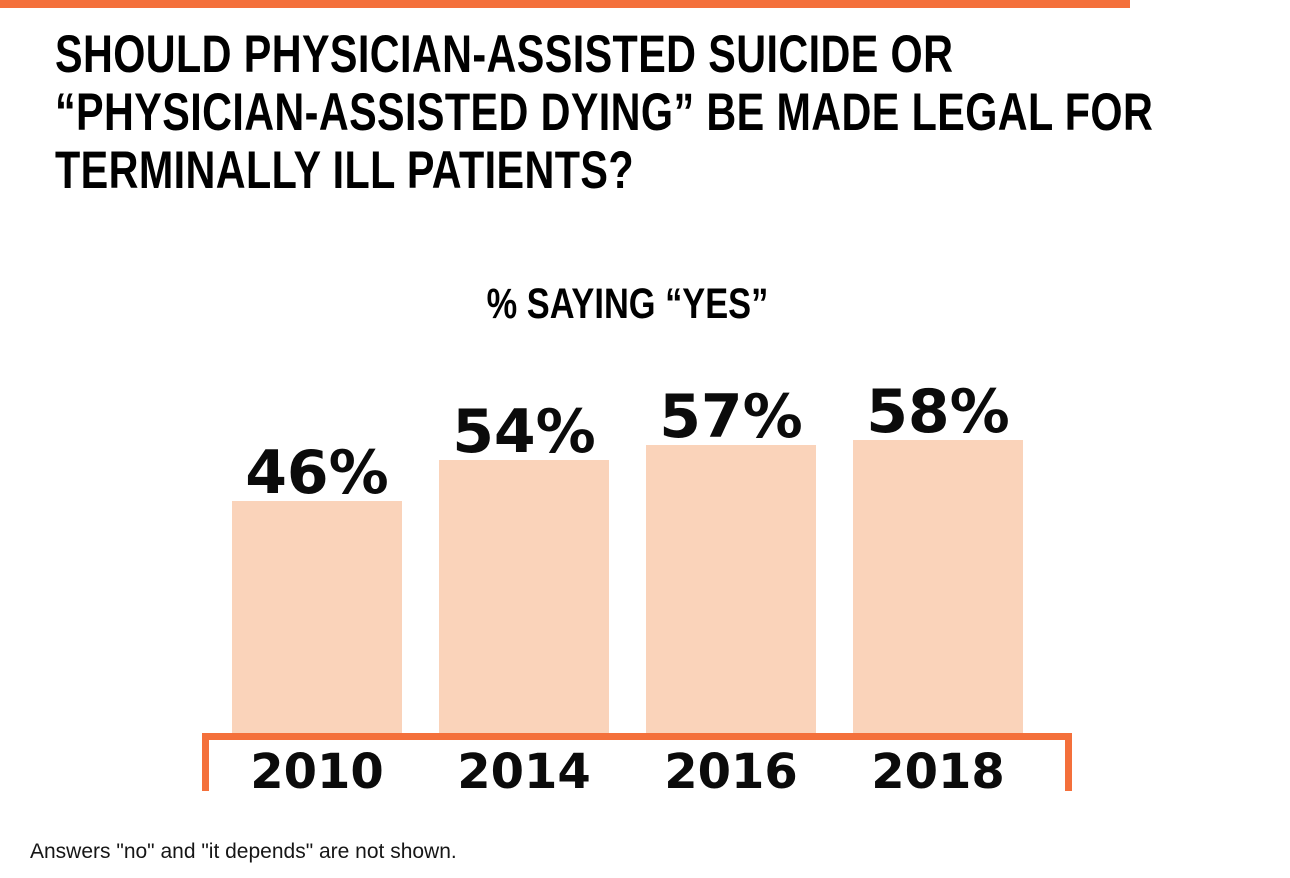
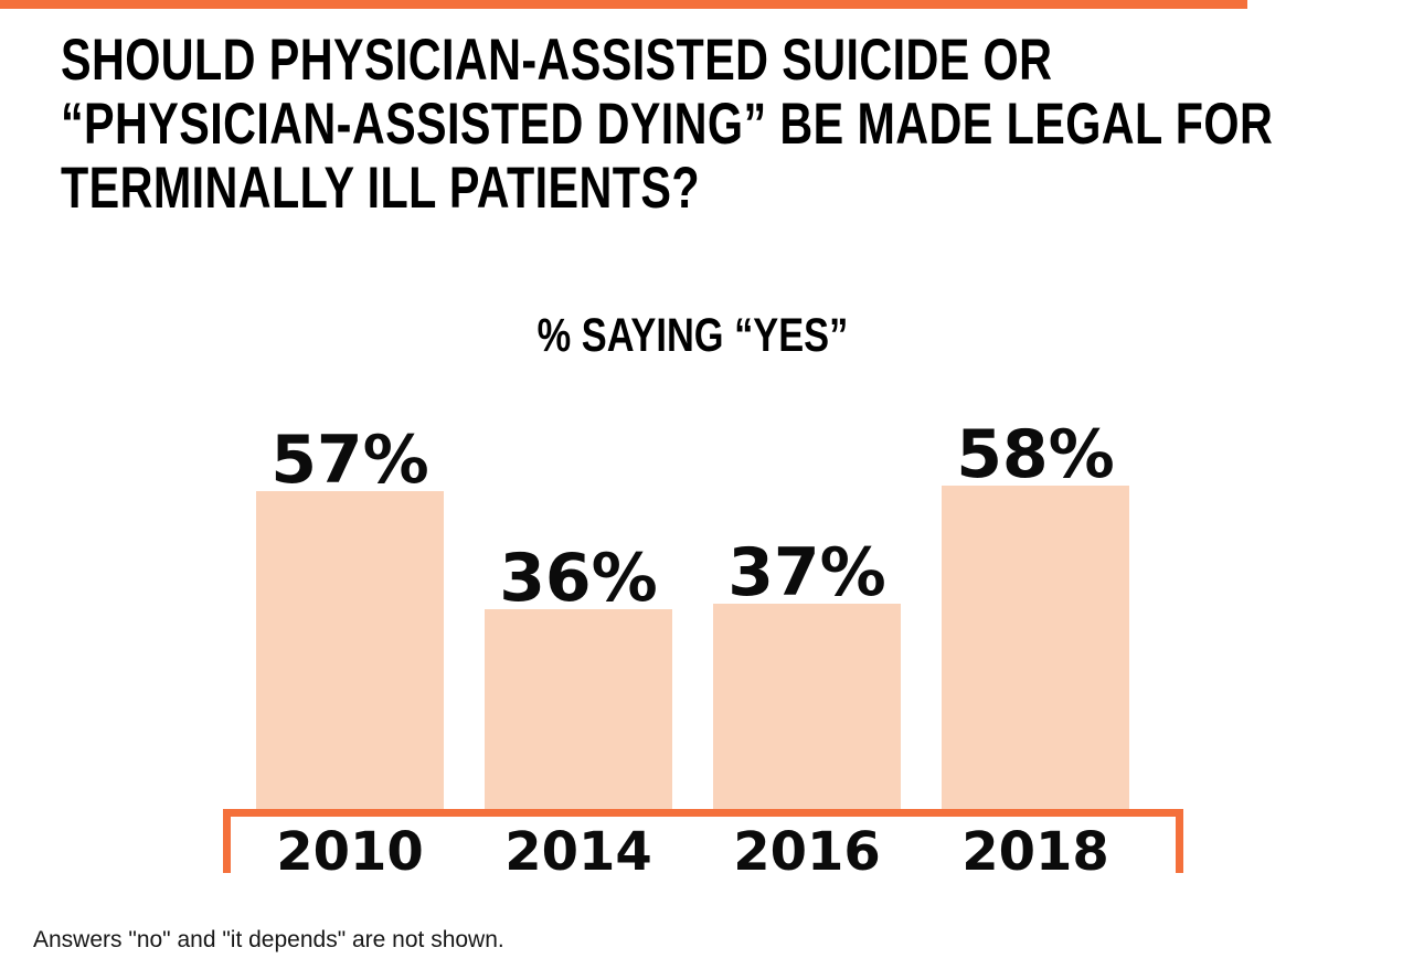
2010: 46% -> 57%
2014: 54% -> 36%
2016: 57% -> 37%
